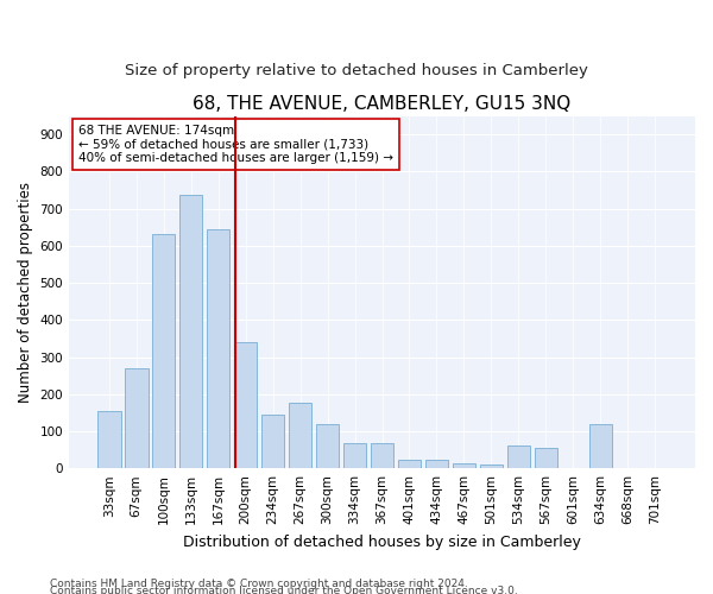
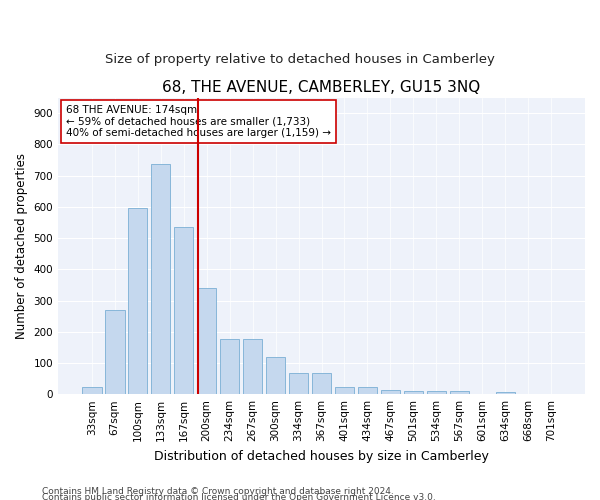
33sqm: 155 -> 22
100sqm: 630 -> 595
167sqm: 645 -> 535
234sqm: 145 -> 178
534sqm: 60 -> 10
567sqm: 55 -> 10
634sqm: 120 -> 8
